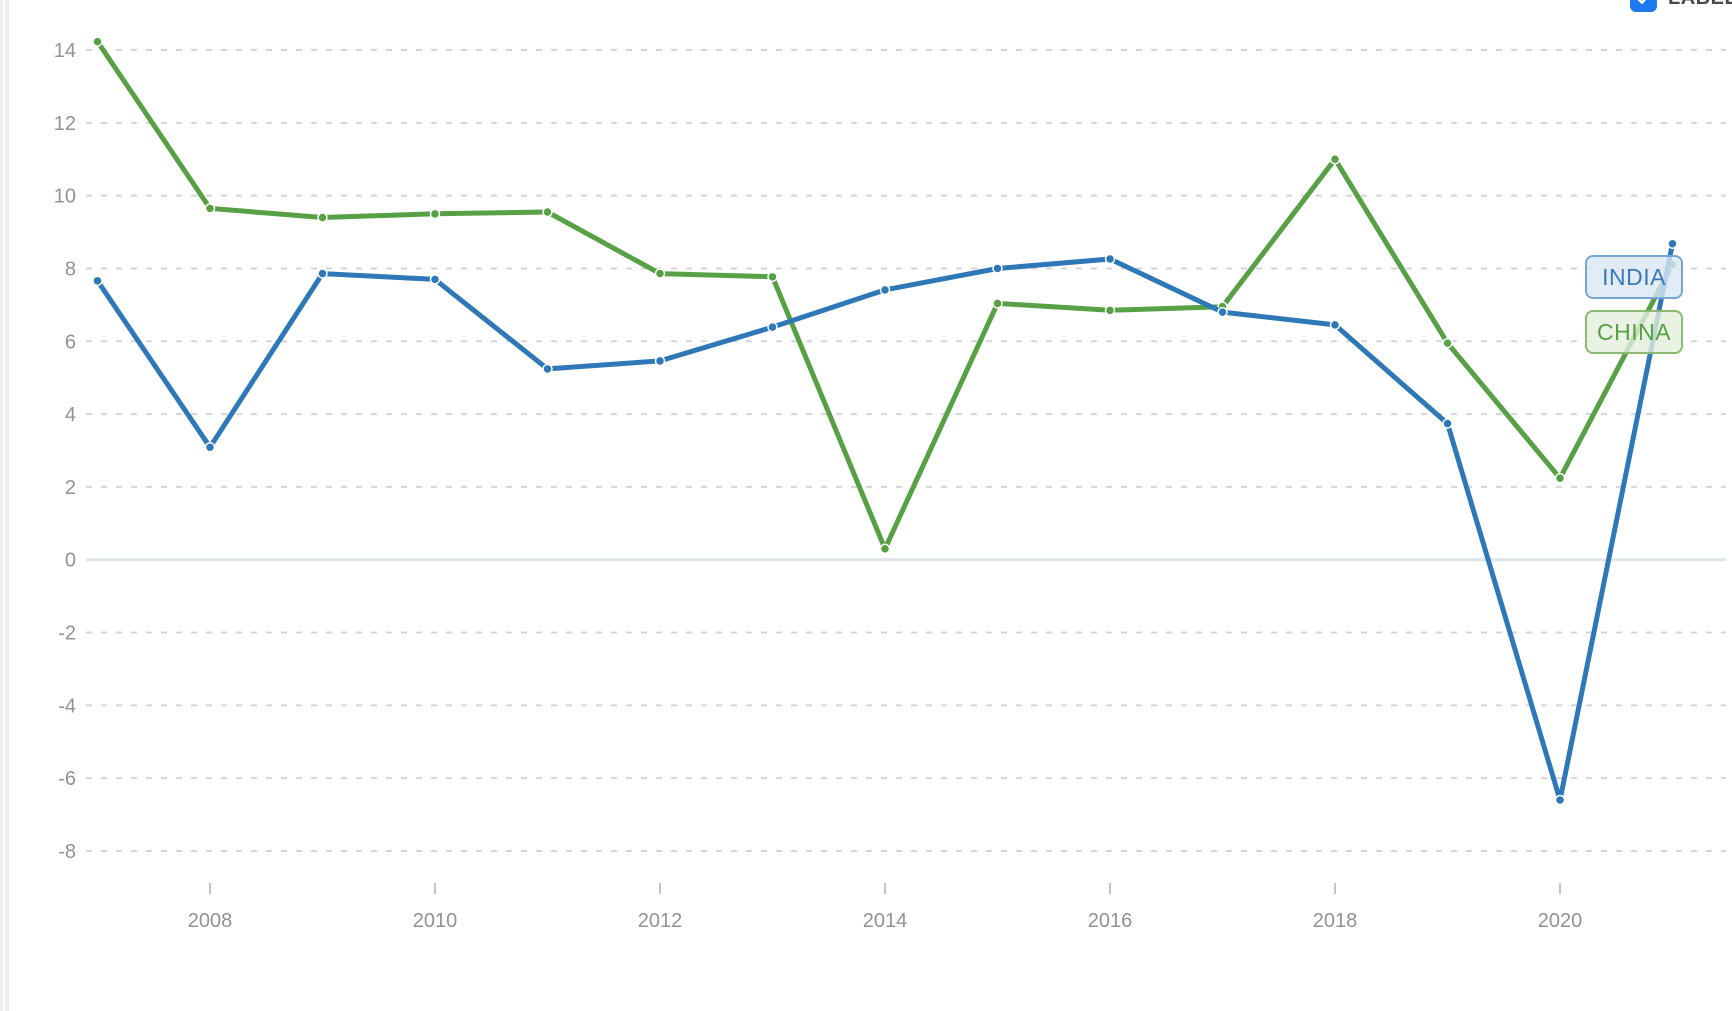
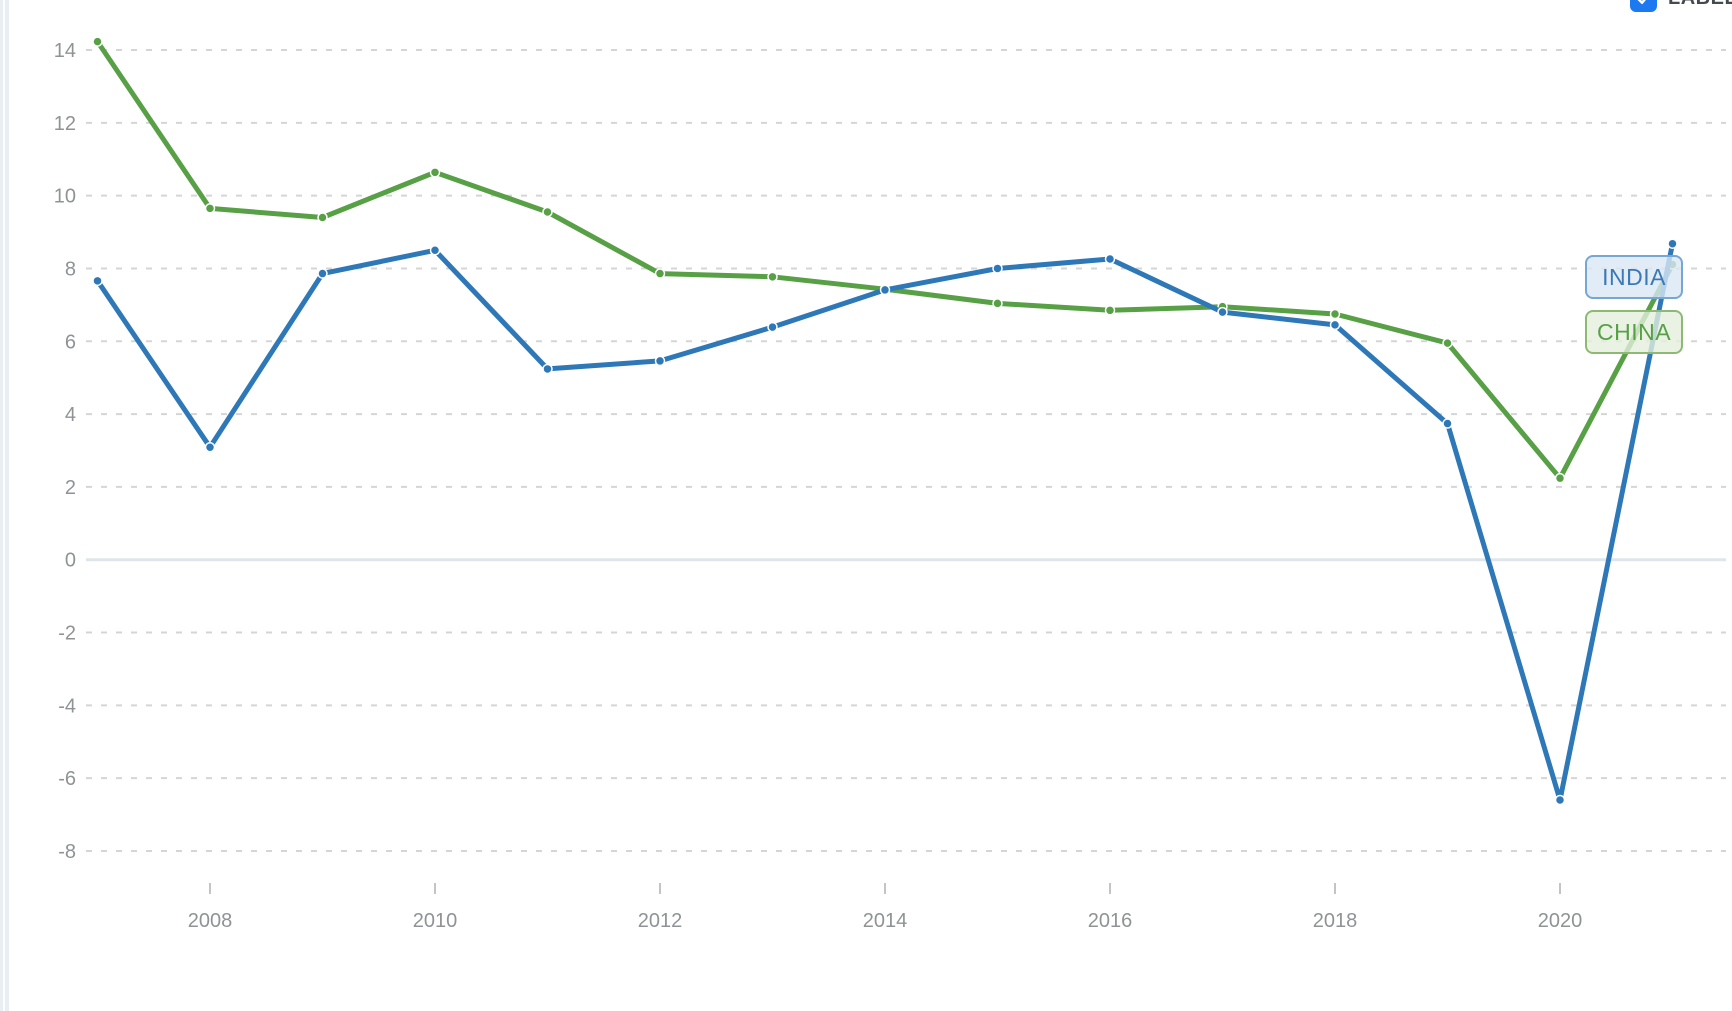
INDIA/2010: 7.7 -> 8.5
CHINA/2010: 9.5 -> 10.6
CHINA/2014: 0.3 -> 7.4
CHINA/2018: 11.0 -> 6.8
